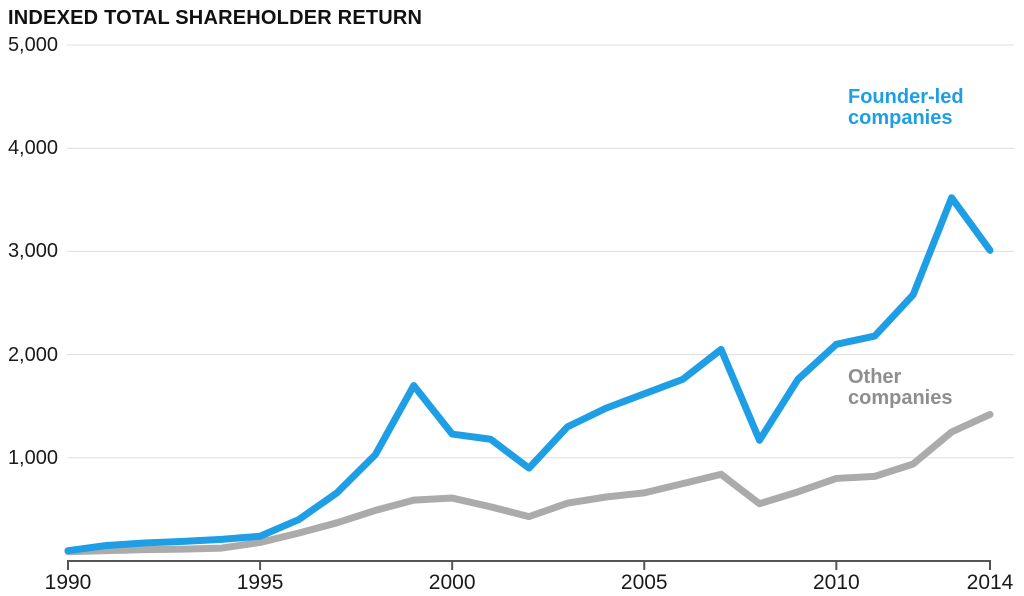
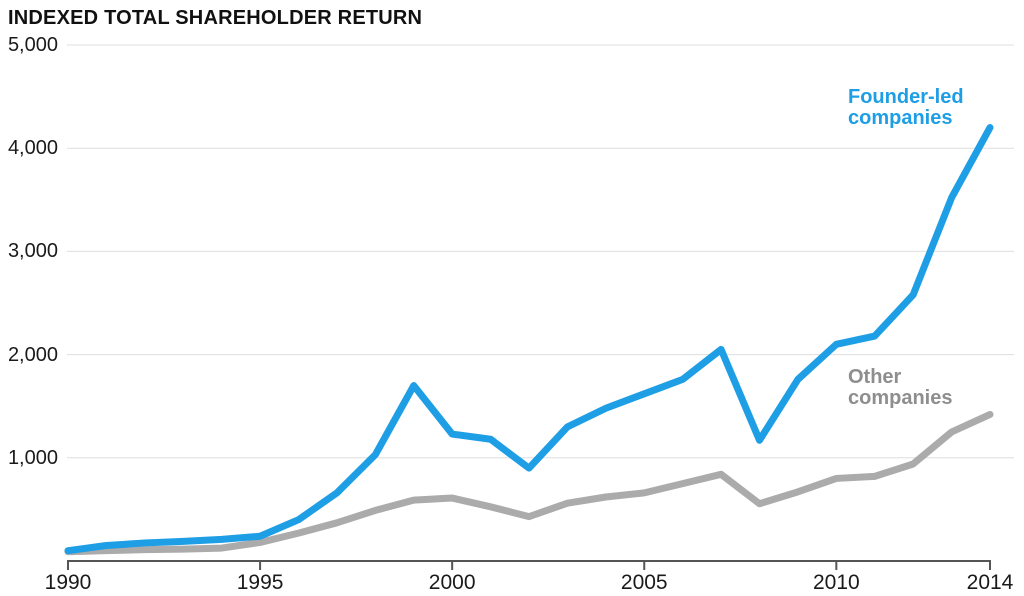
Founder-led companies/2014: 3010 -> 4200
